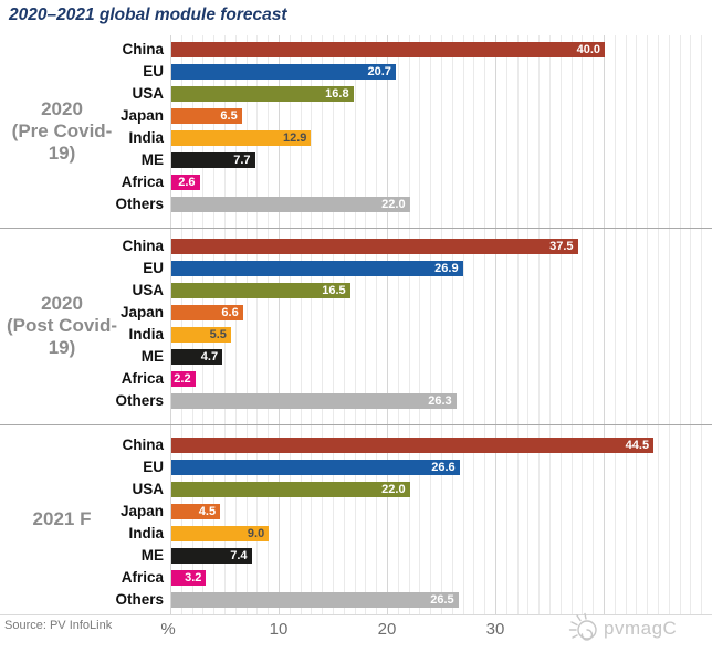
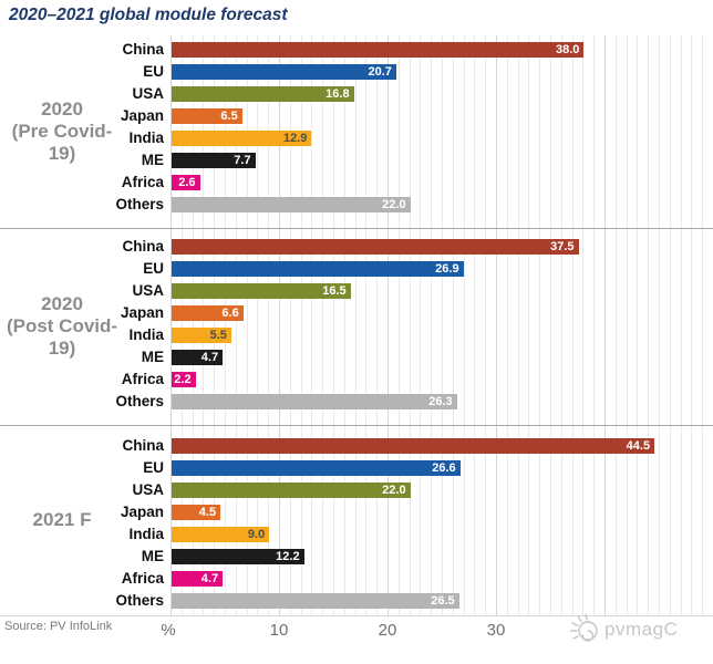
2020 (Pre Covid-19)/China: 40.0 -> 38.0
2021 F/ME: 7.4 -> 12.2
2021 F/Africa: 3.2 -> 4.7
